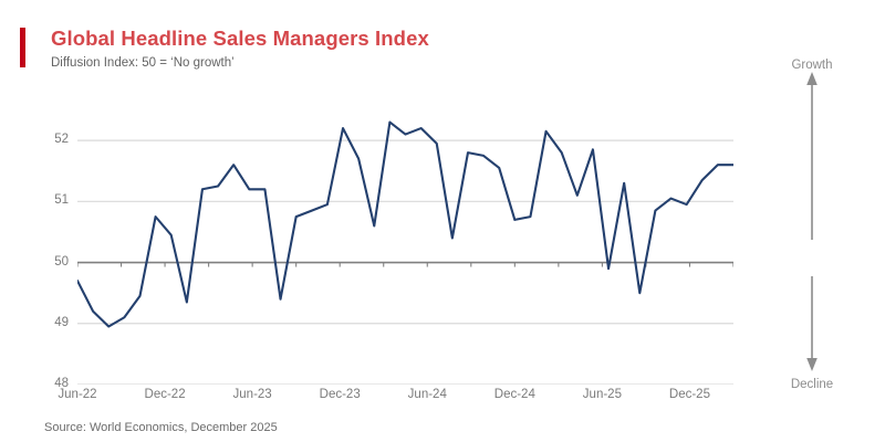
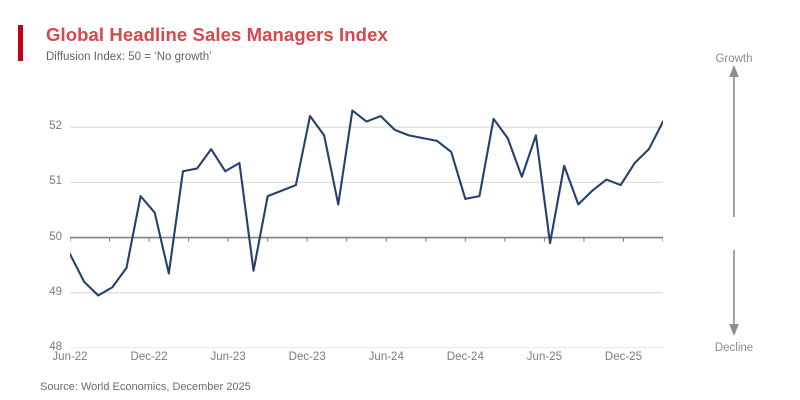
Jun-23: 51.2 -> 51.4
Dec-23: 51.7 -> 51.9
Jun-24: 50.4 -> 51.9
Jun-25: 49.5 -> 50.6
Dec-25: 51.6 -> 52.1
